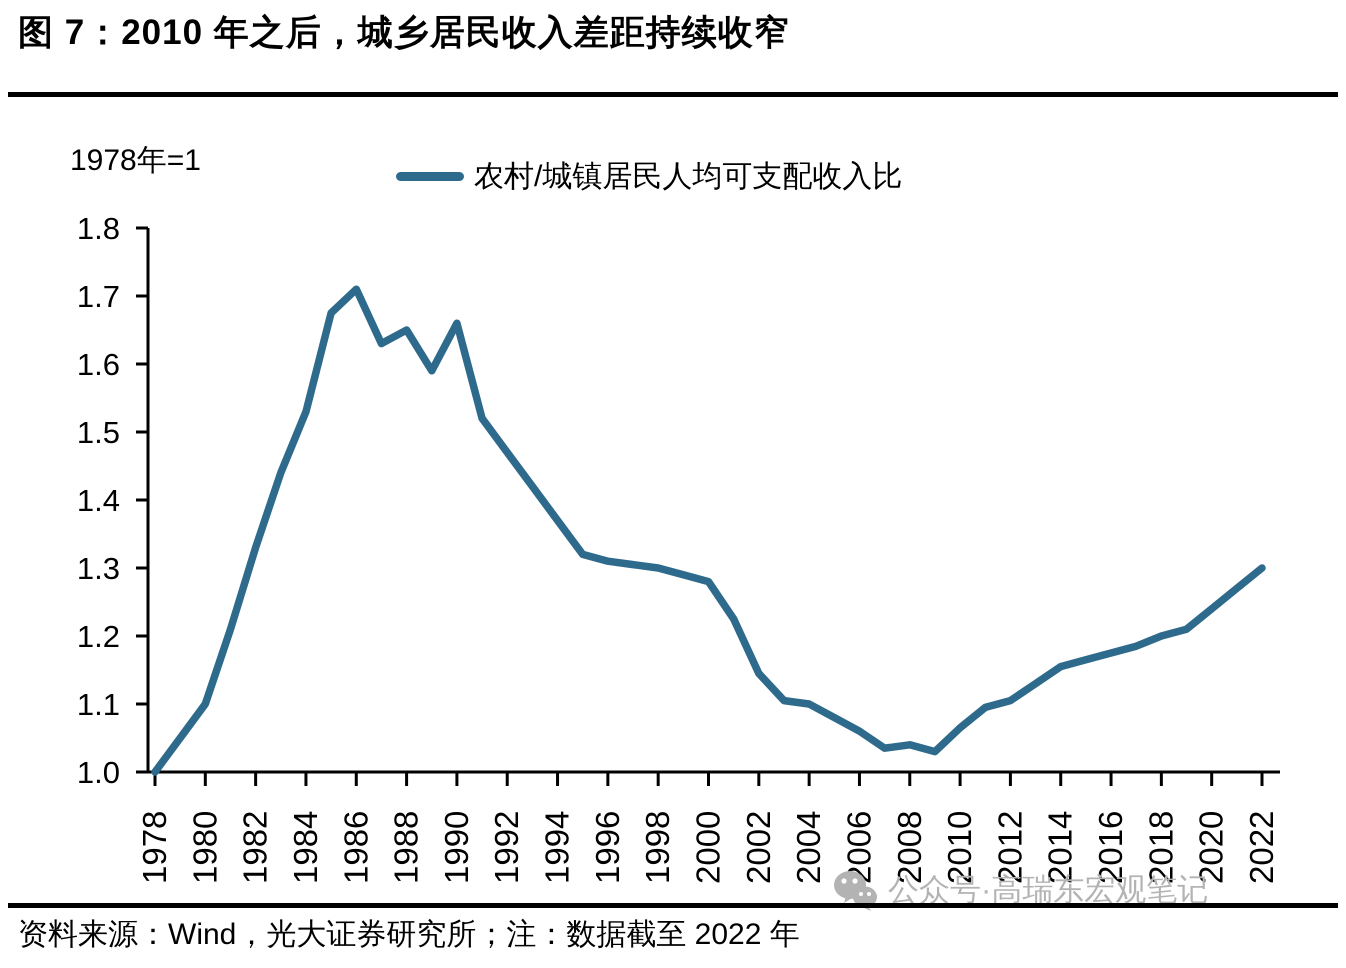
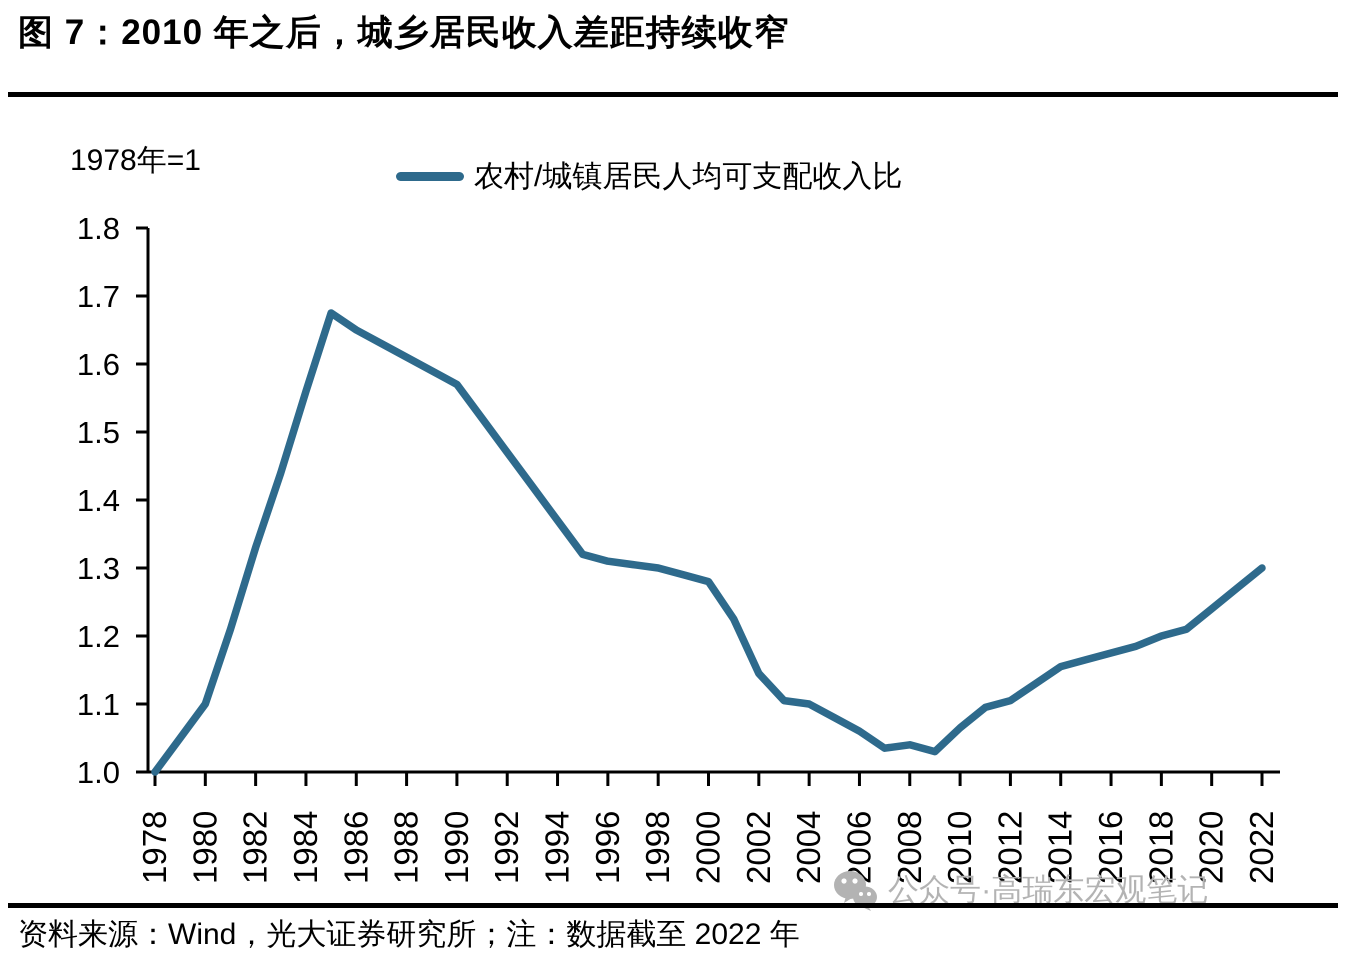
1984: 1.53 -> 1.56
1986: 1.71 -> 1.65
1988: 1.65 -> 1.61
1990: 1.66 -> 1.57
